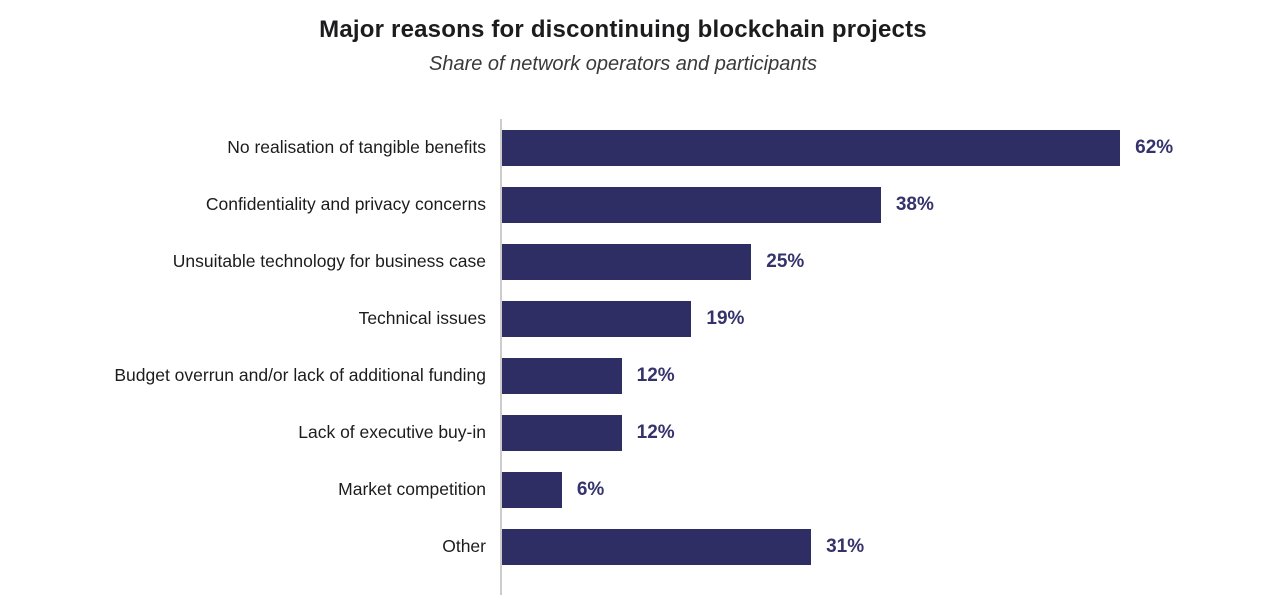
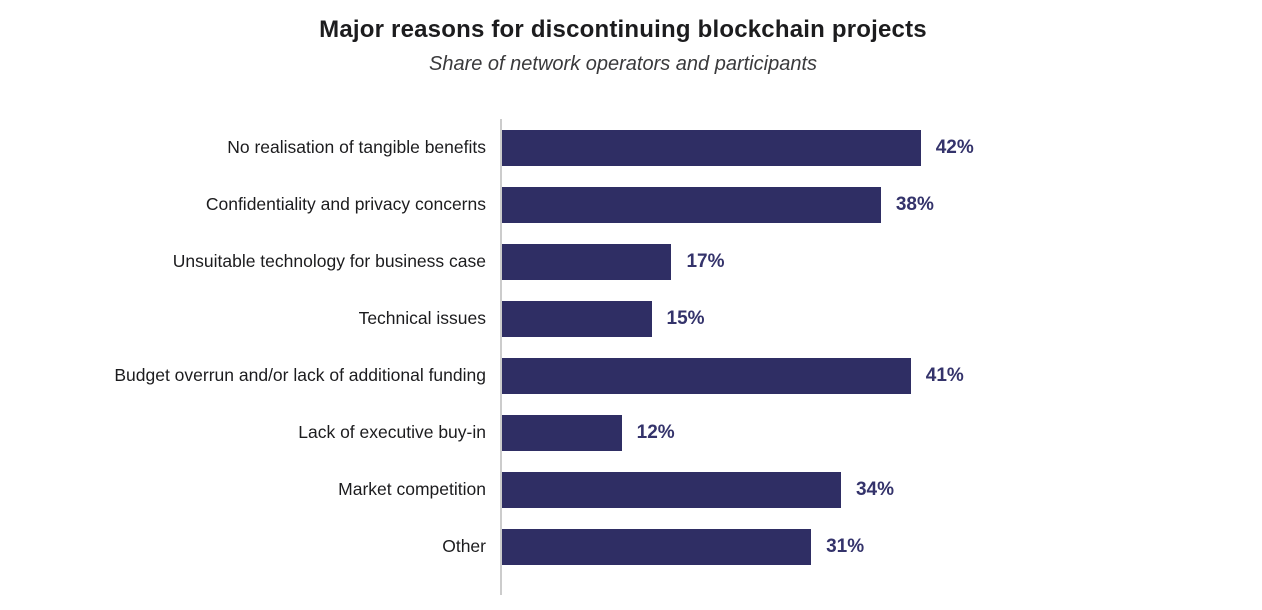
No realisation of tangible benefits: 62% -> 42%
Unsuitable technology for business case: 25% -> 17%
Technical issues: 19% -> 15%
Budget overrun and/or lack of additional funding: 12% -> 41%
Market competition: 6% -> 34%
